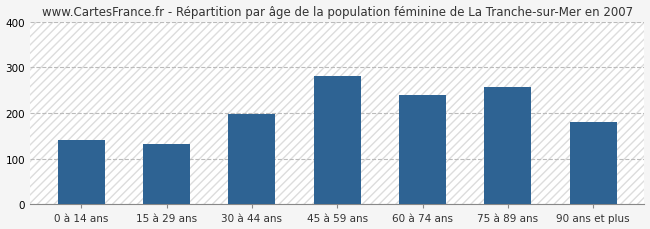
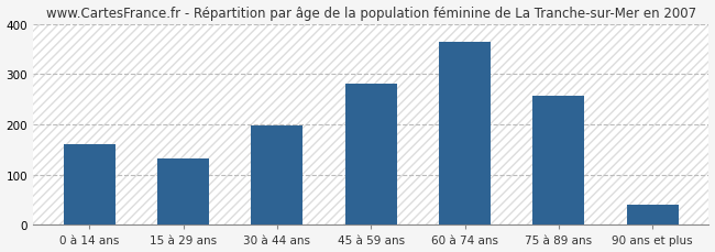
0 à 14 ans: 140 -> 160
60 à 74 ans: 240 -> 363
90 ans et plus: 180 -> 40
